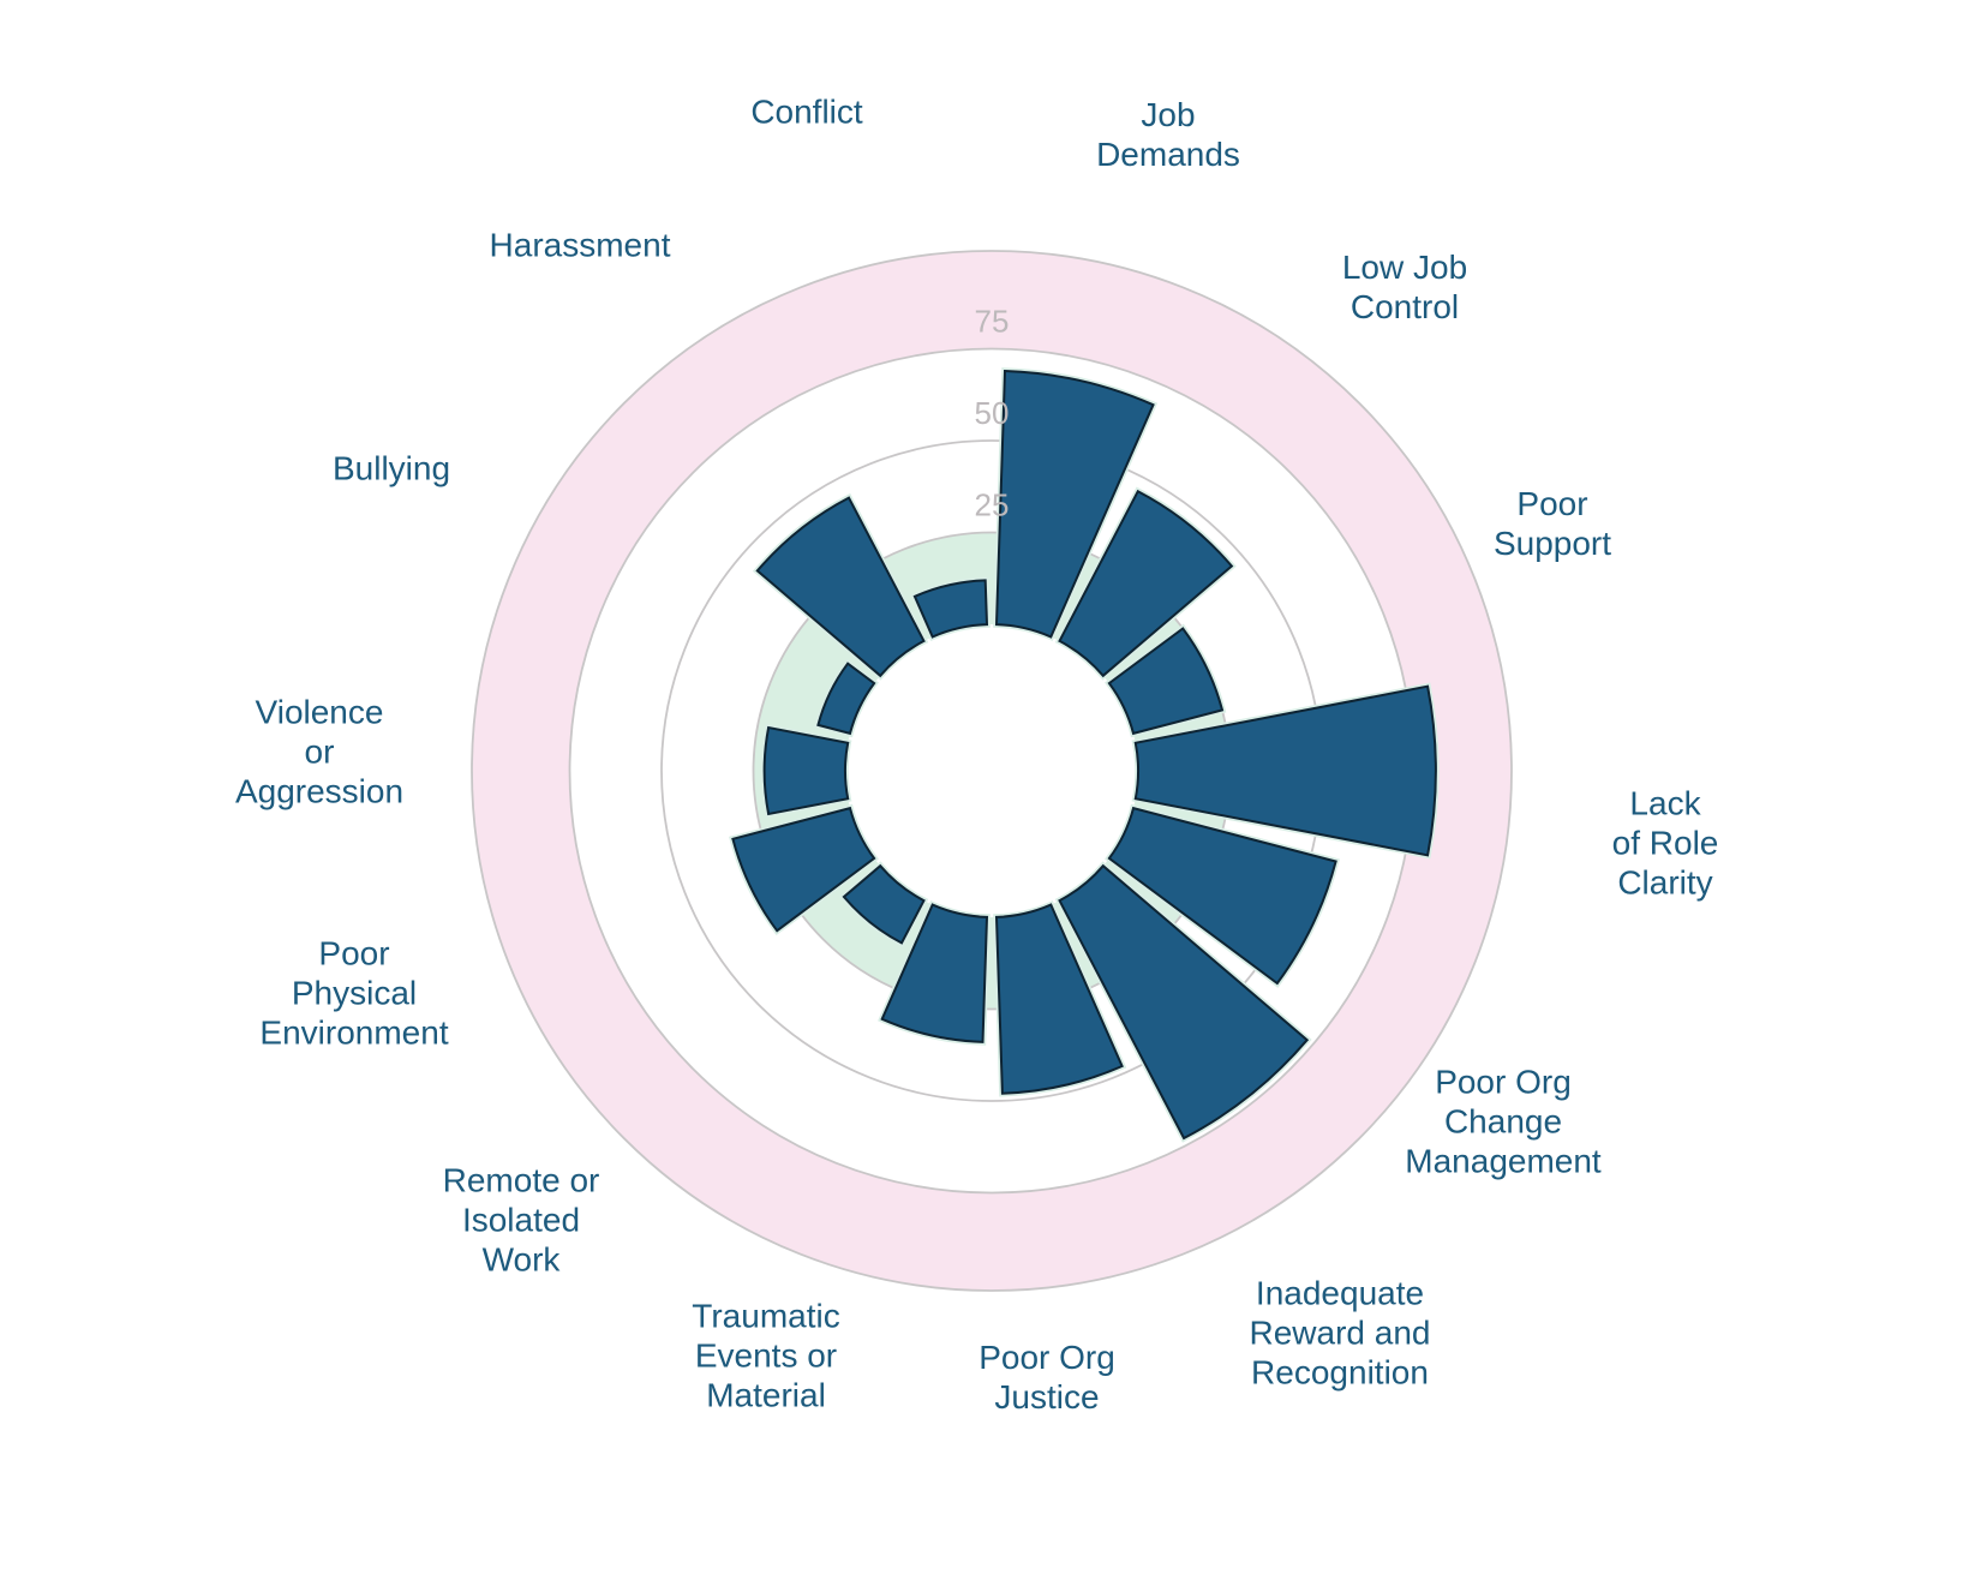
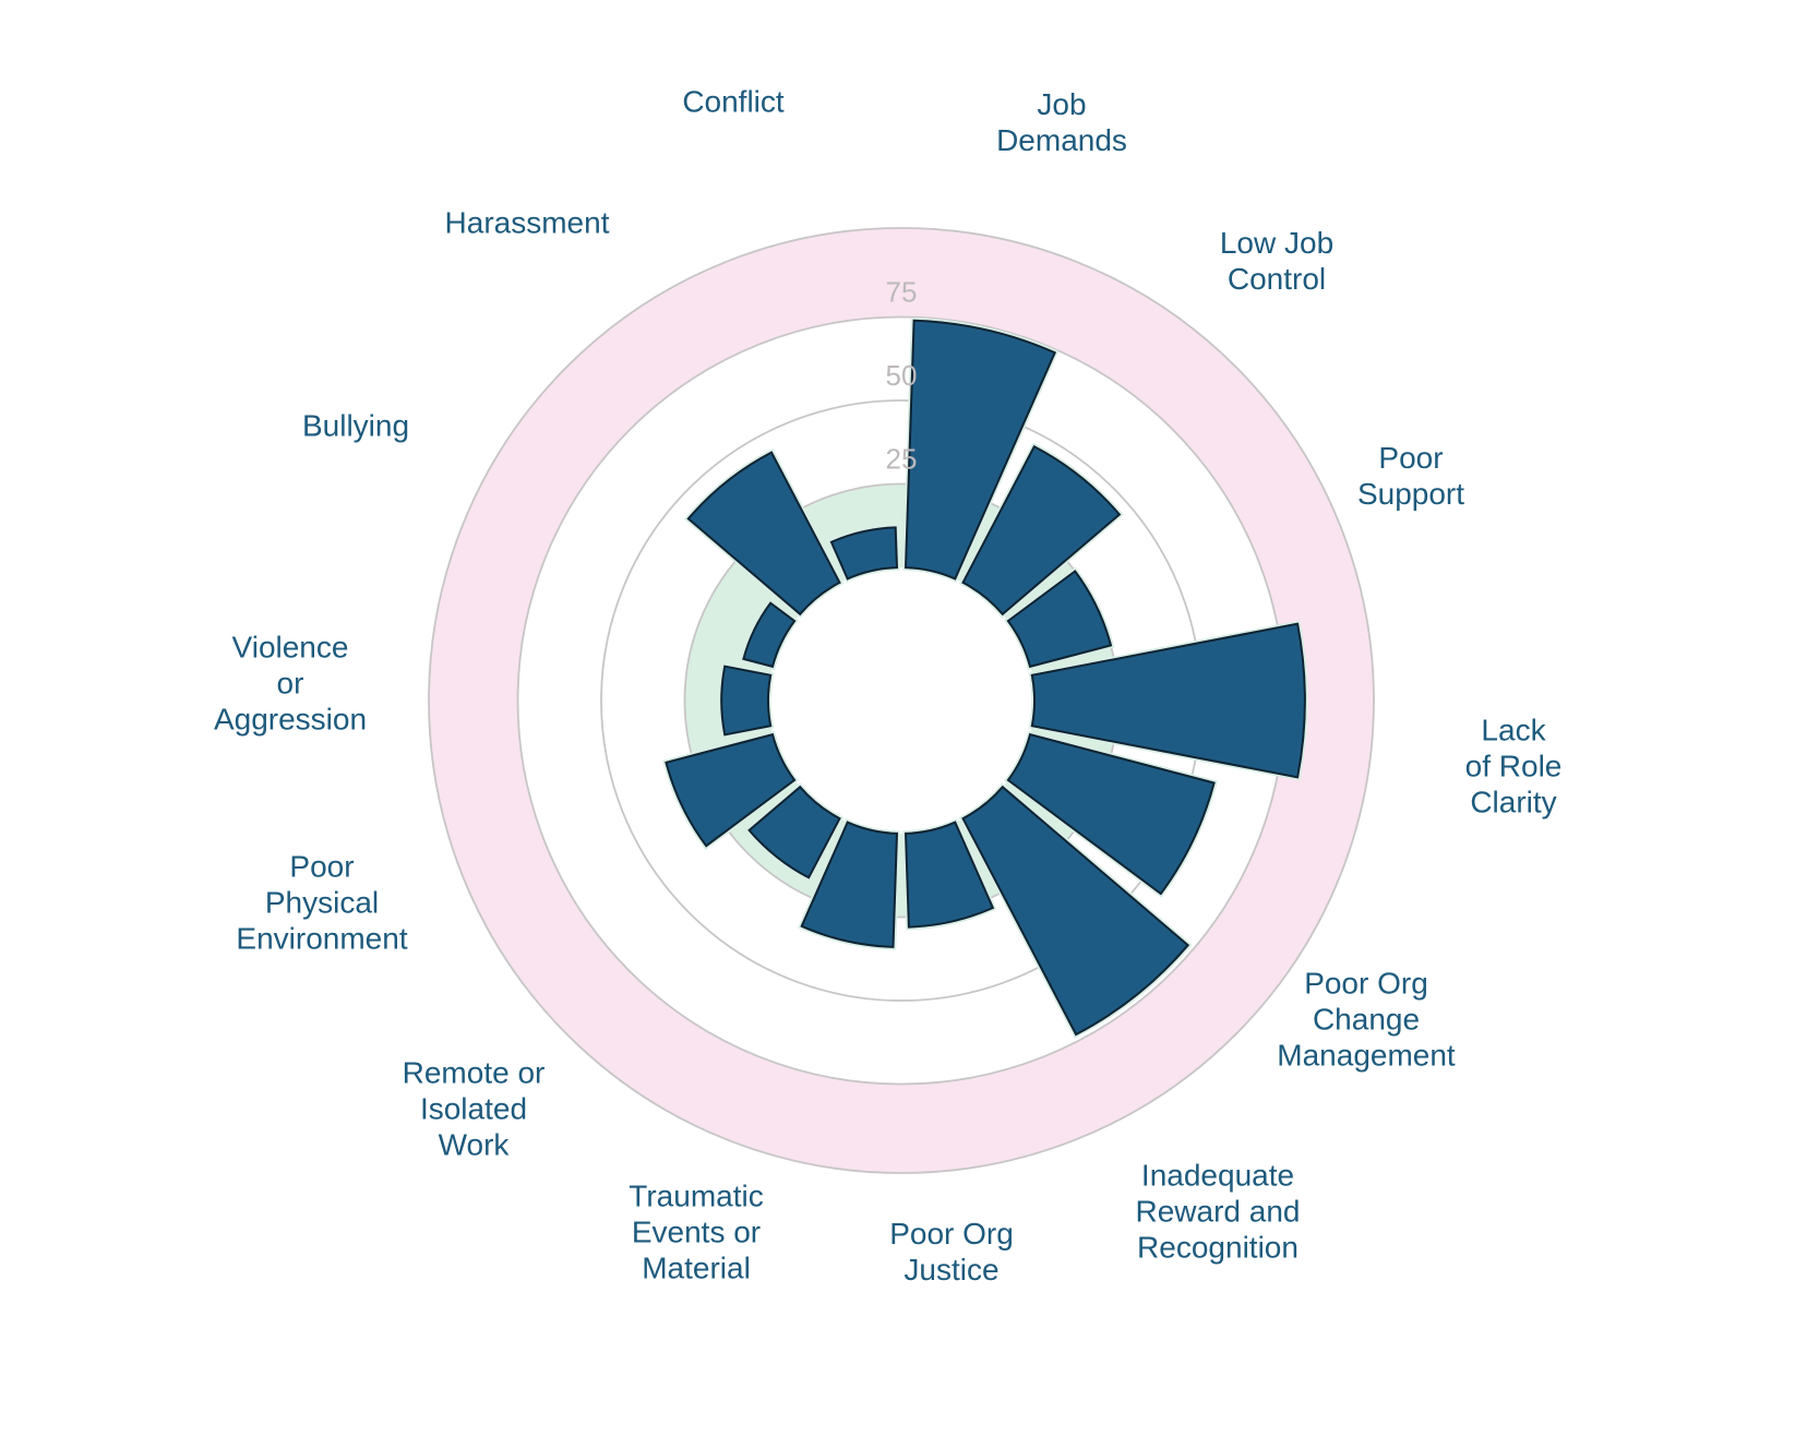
Job Demands: 69 -> 74
Poor Org Justice: 48 -> 28
Remote or Isolated Work: 13 -> 20
Violence or Aggression: 22 -> 14
